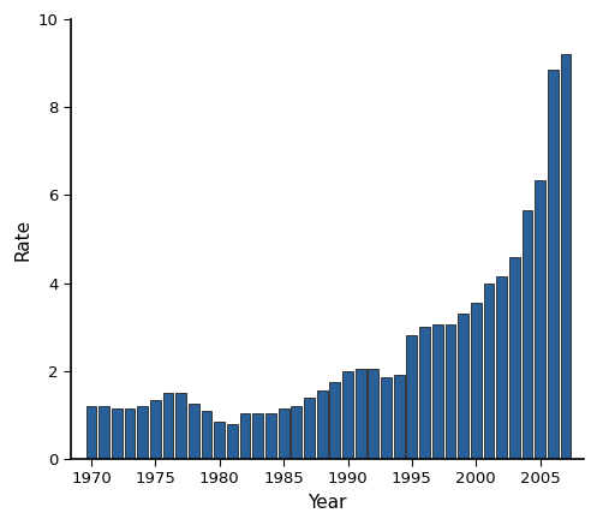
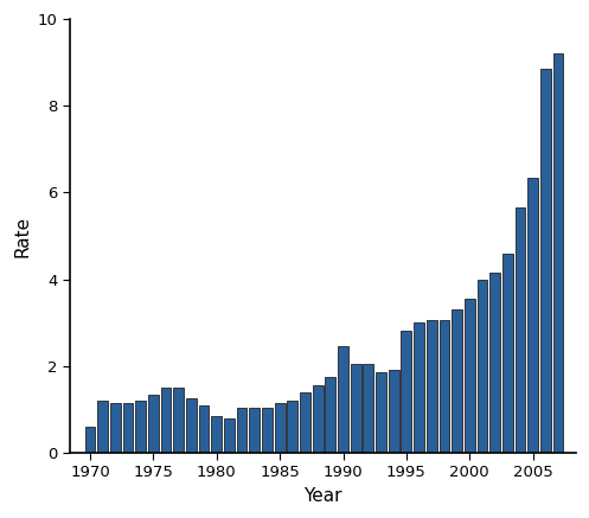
1970: 1.20 -> 0.60
1990: 2.00 -> 2.45
